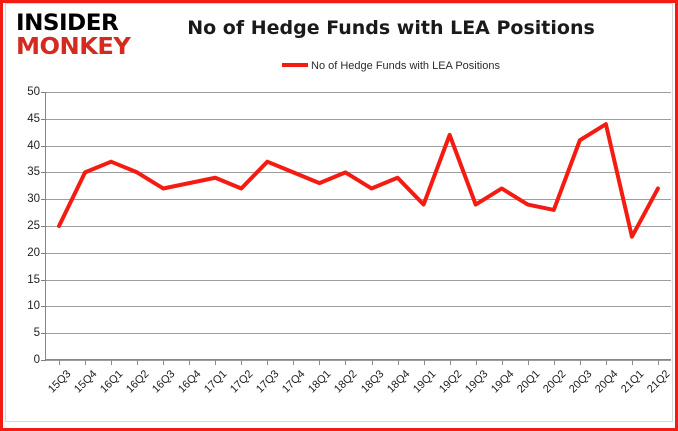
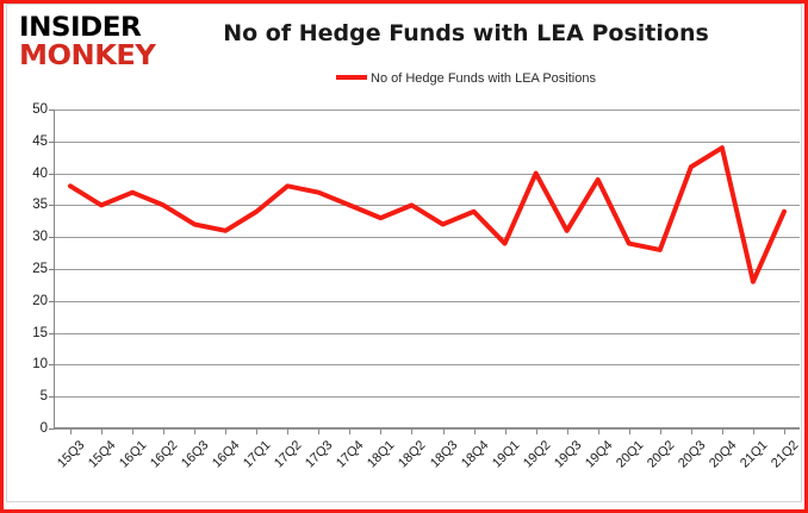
15Q3: 25 -> 38
16Q4: 33 -> 31
17Q2: 32 -> 38
19Q2: 42 -> 40
19Q3: 29 -> 31
19Q4: 32 -> 39
21Q2: 32 -> 34
